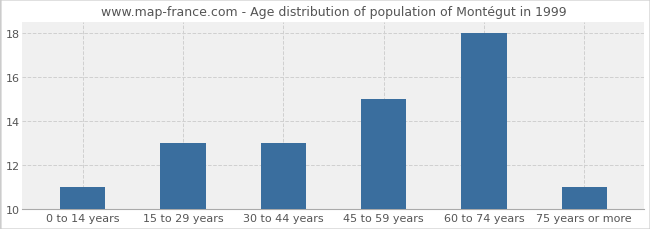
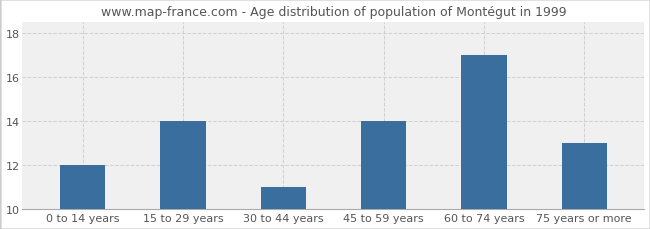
0 to 14 years: 11 -> 12
15 to 29 years: 13 -> 14
30 to 44 years: 13 -> 11
45 to 59 years: 15 -> 14
60 to 74 years: 18 -> 17
75 years or more: 11 -> 13
